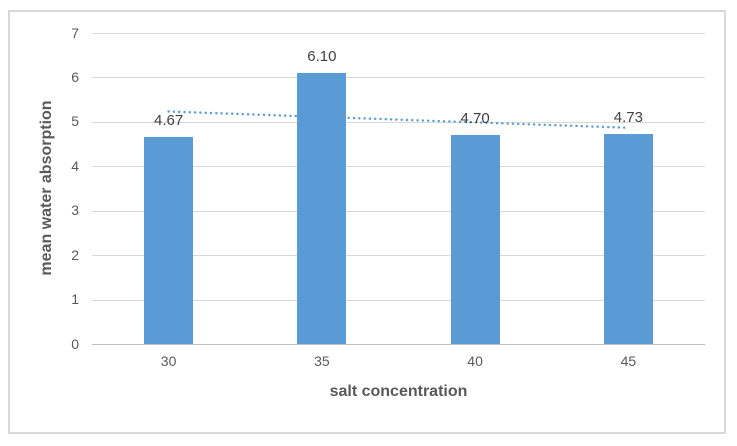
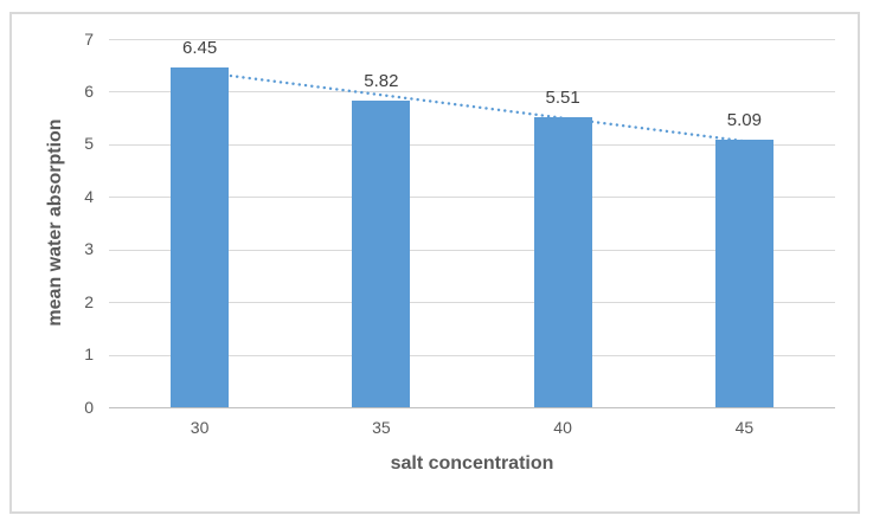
30: 4.67 -> 6.45
35: 6.10 -> 5.82
40: 4.70 -> 5.51
45: 4.73 -> 5.09
